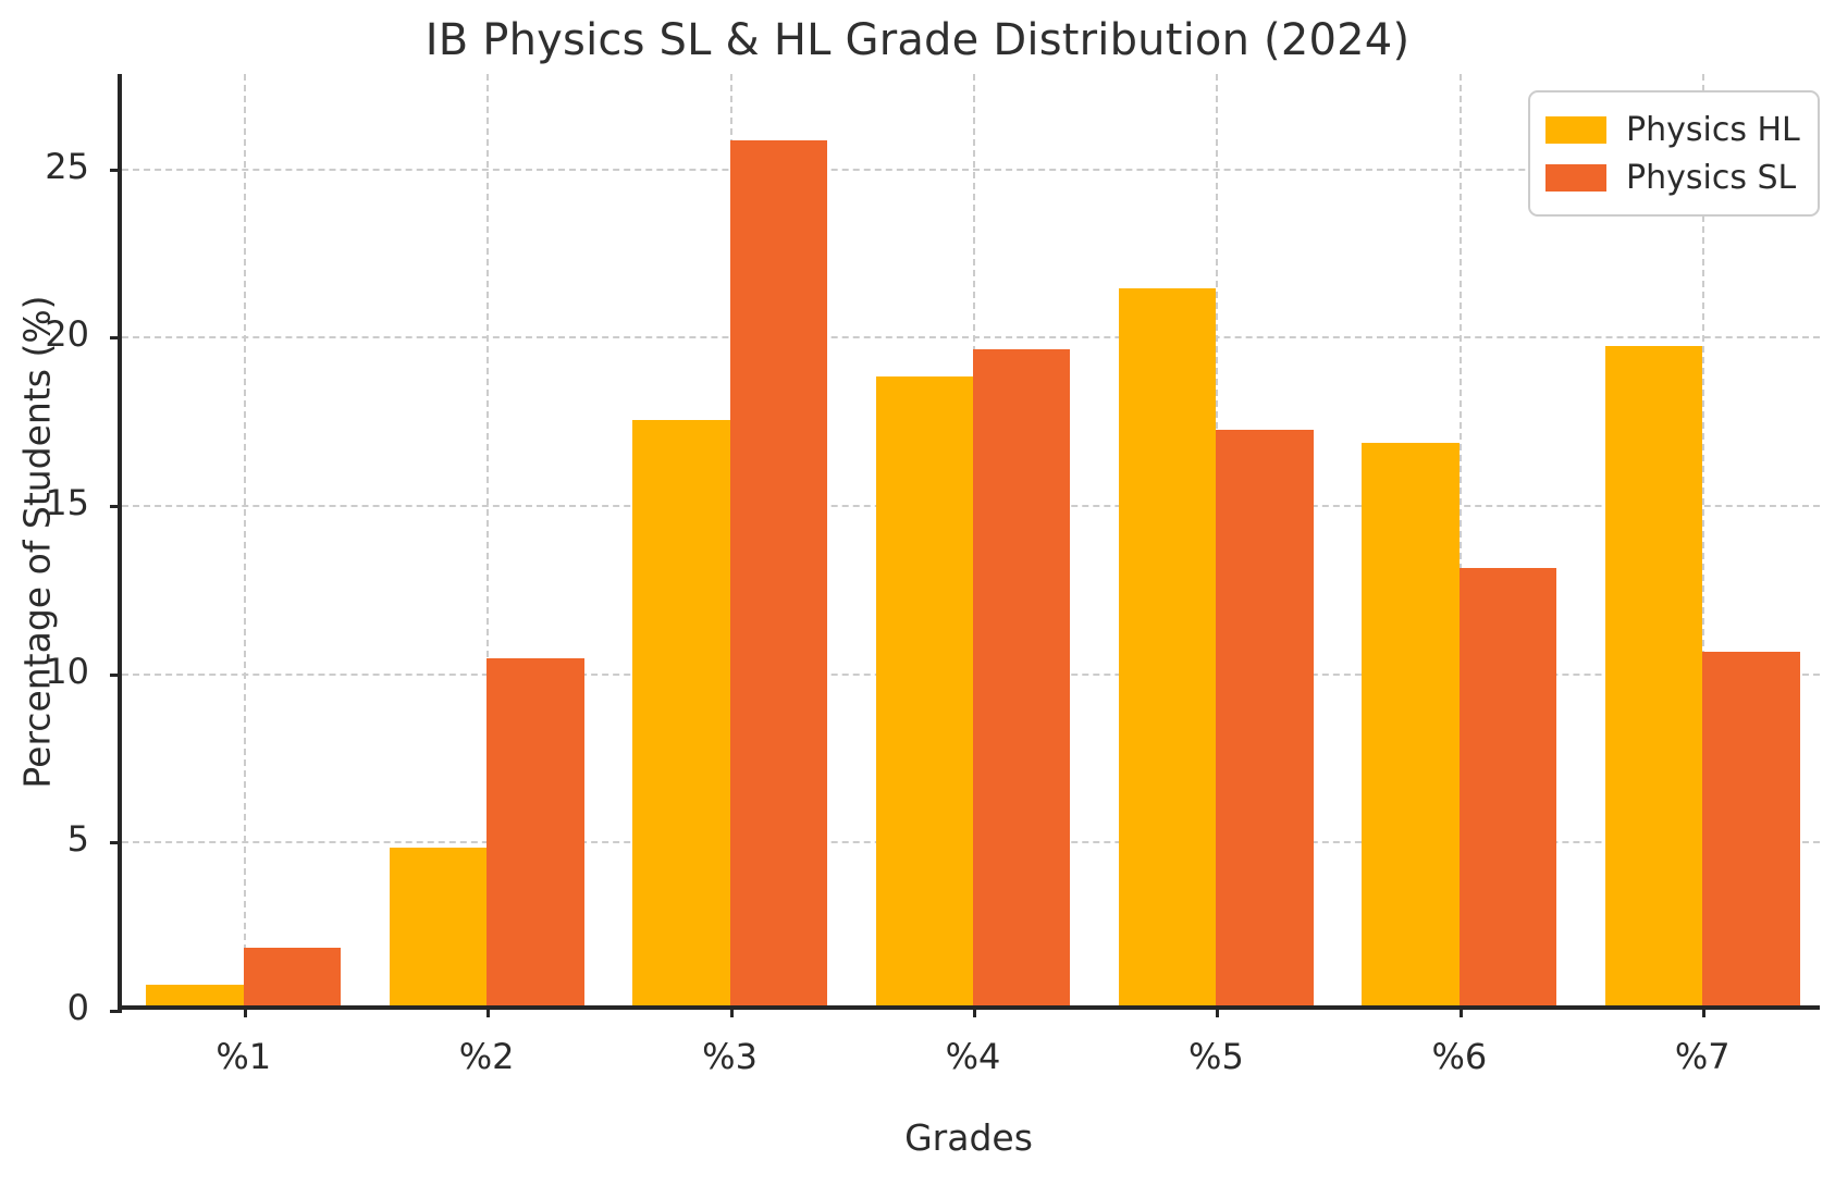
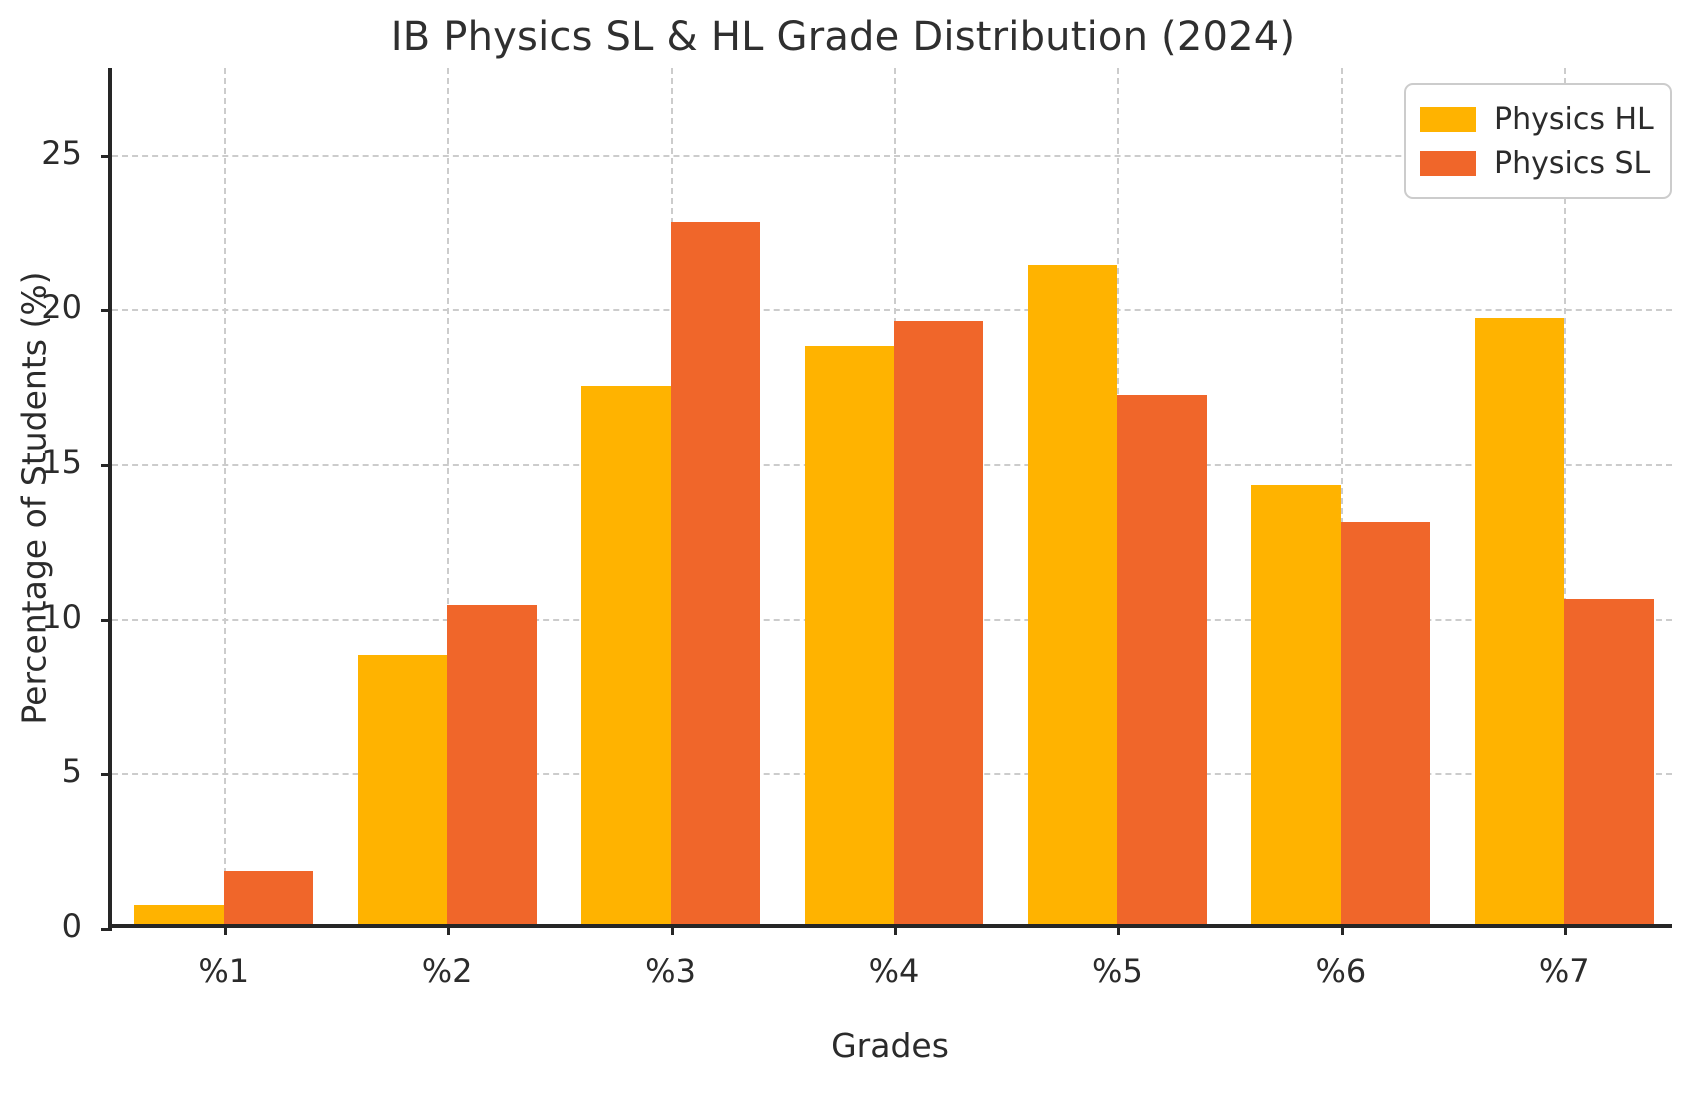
Physics HL/%2: 4.7 -> 8.7
Physics SL/%3: 25.7 -> 22.7
Physics HL/%6: 16.7 -> 14.2
